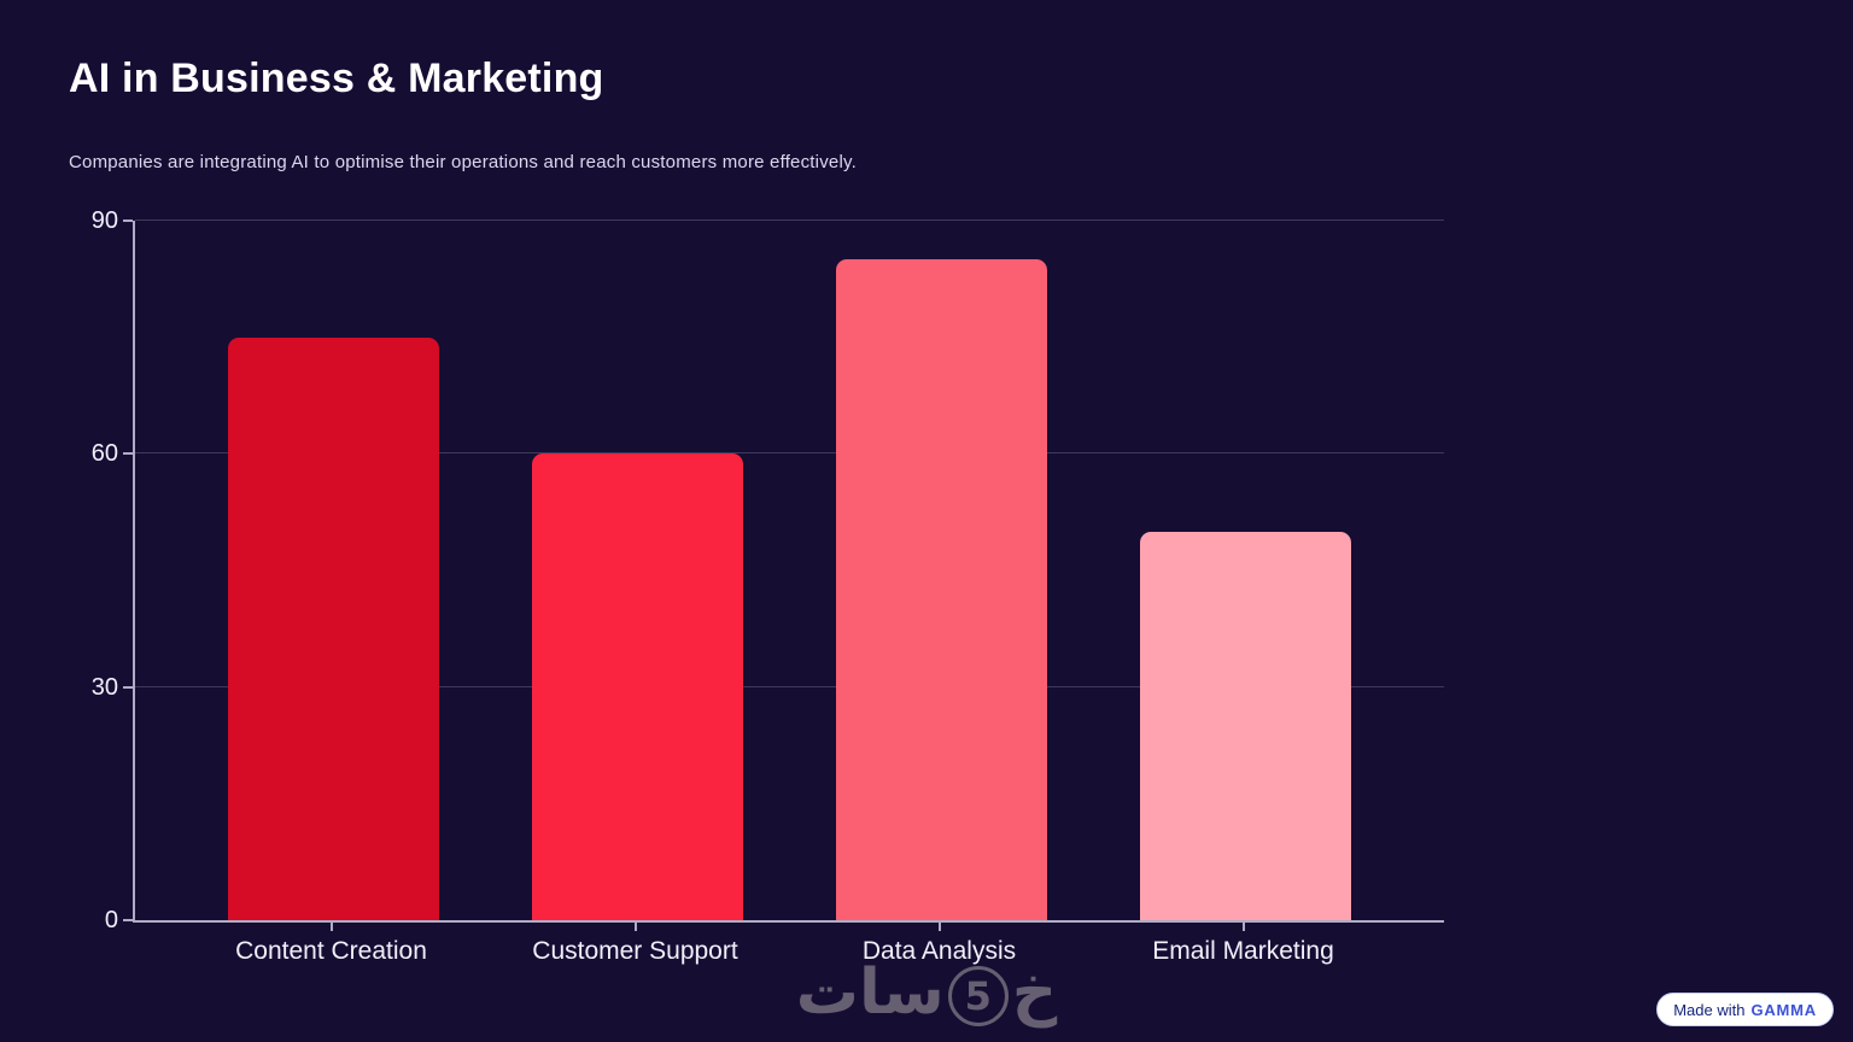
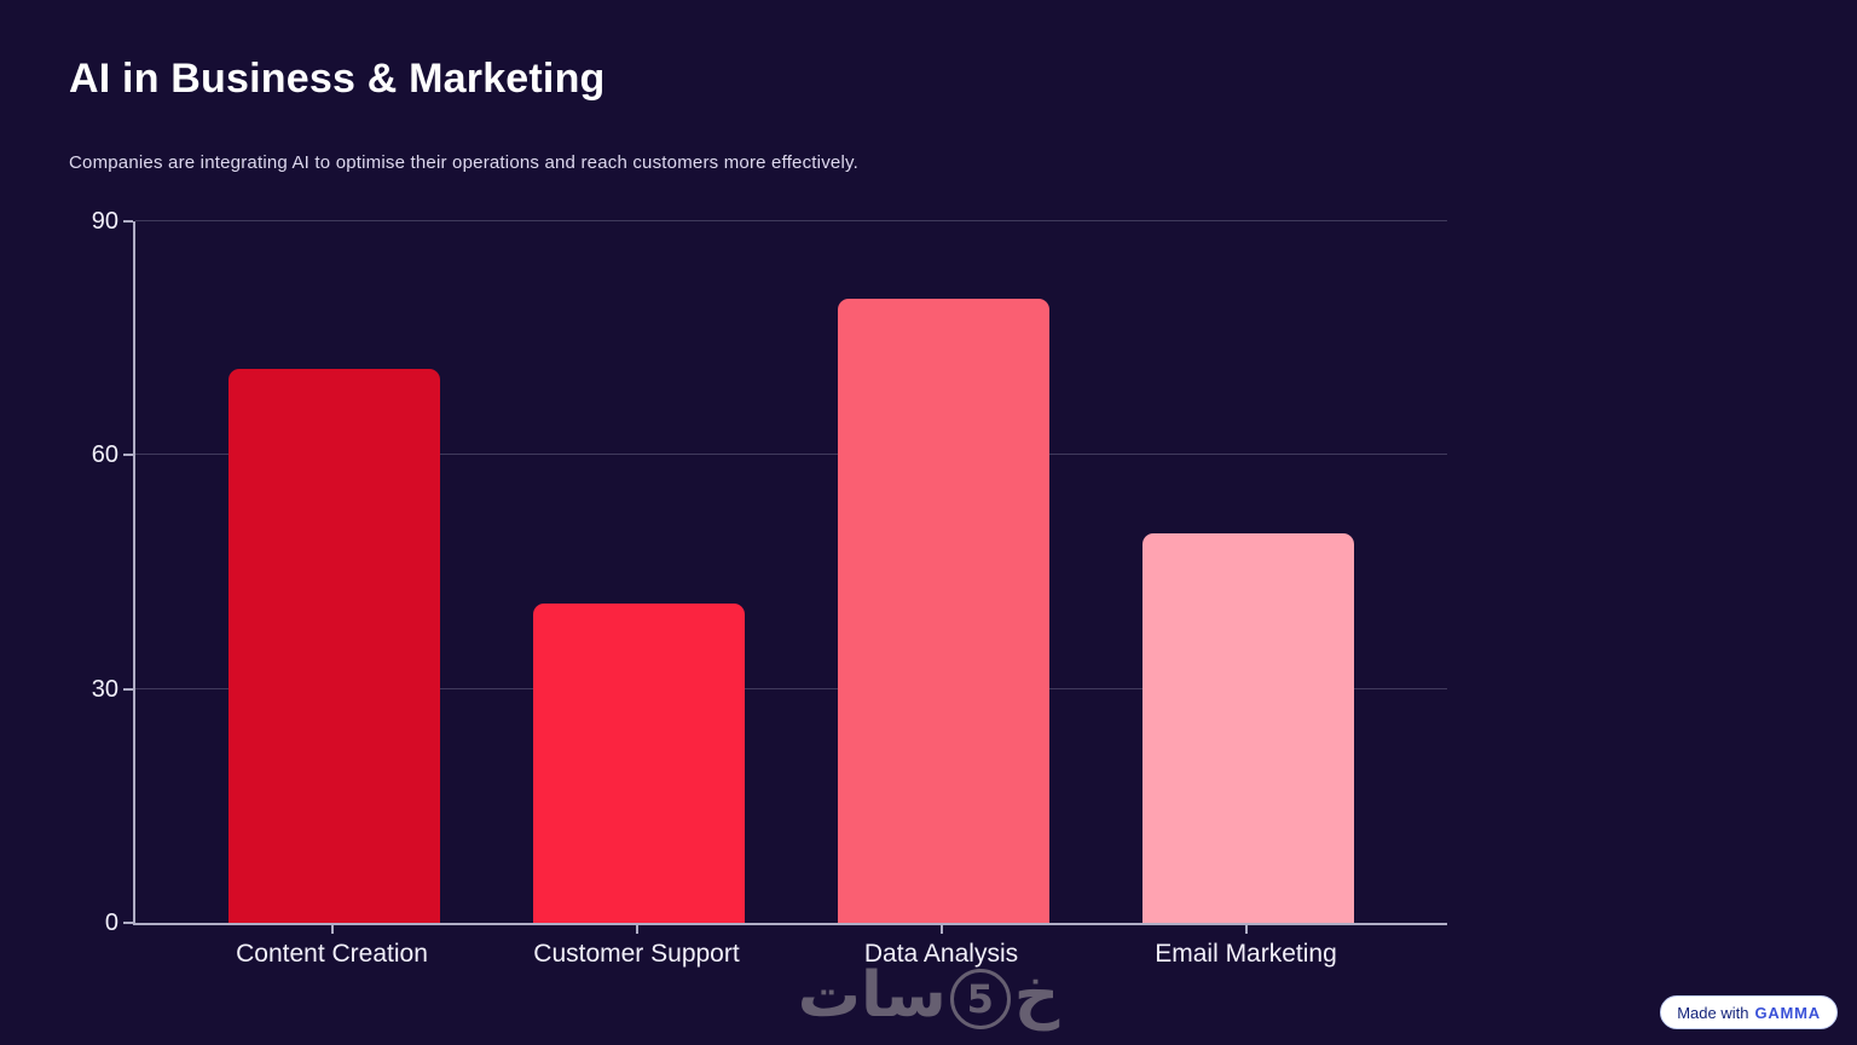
Content Creation: 75 -> 71
Customer Support: 60 -> 41
Data Analysis: 85 -> 80
